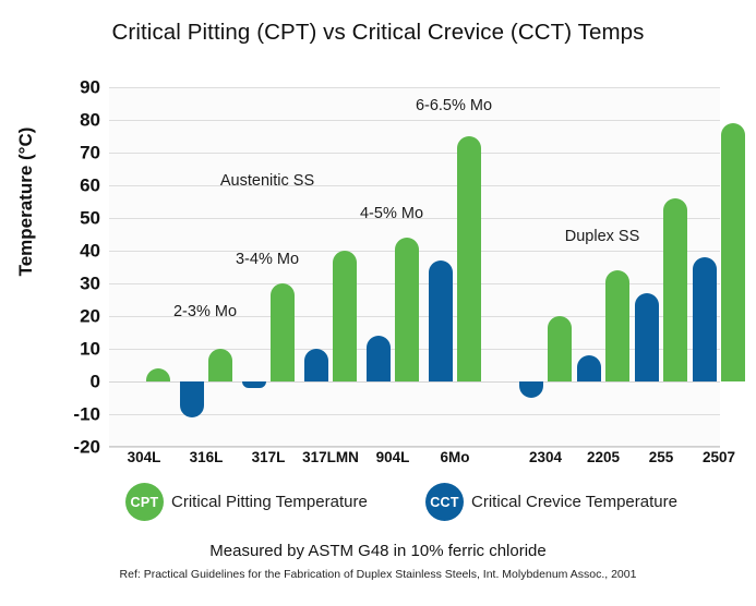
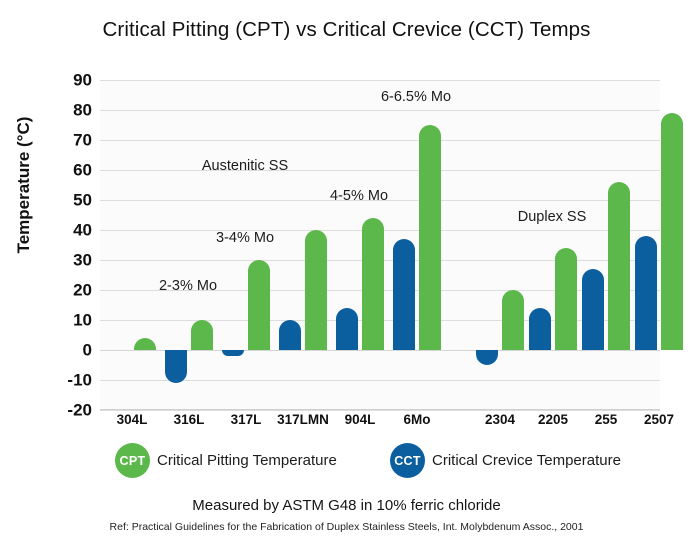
CCT/2205: 8 -> 14
